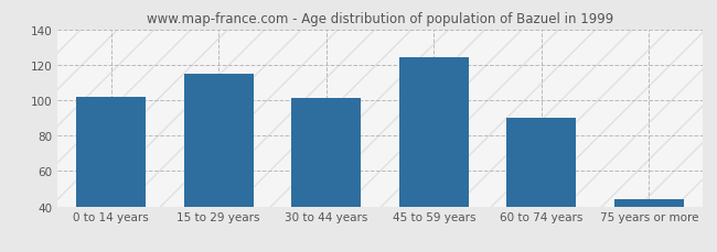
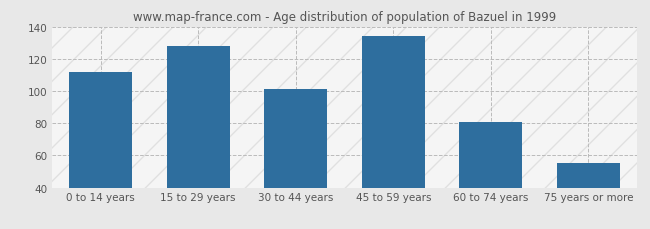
0 to 14 years: 102 -> 112
15 to 29 years: 115 -> 128
45 to 59 years: 124 -> 134
60 to 74 years: 90 -> 81
75 years or more: 44 -> 55
